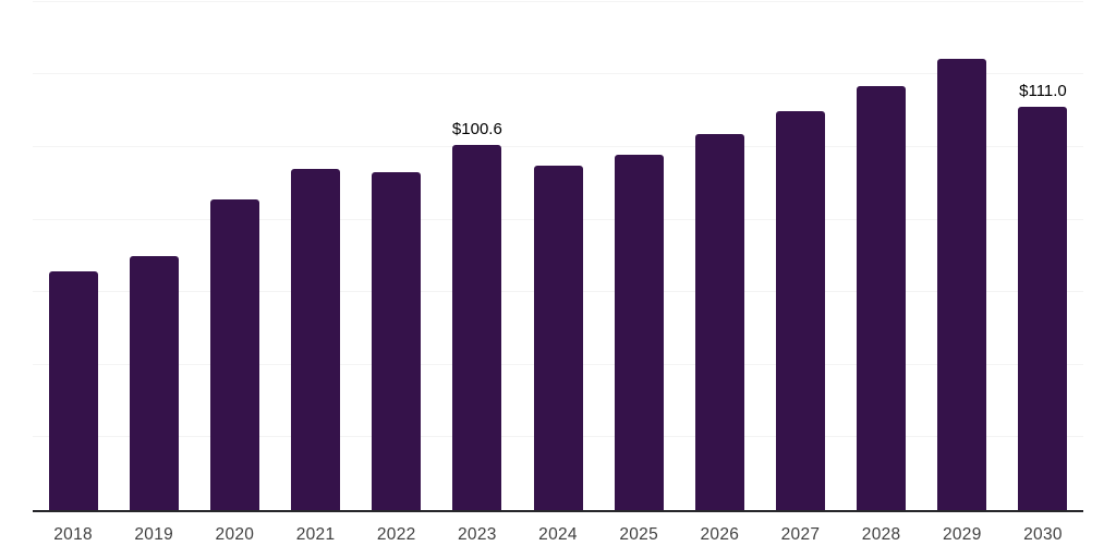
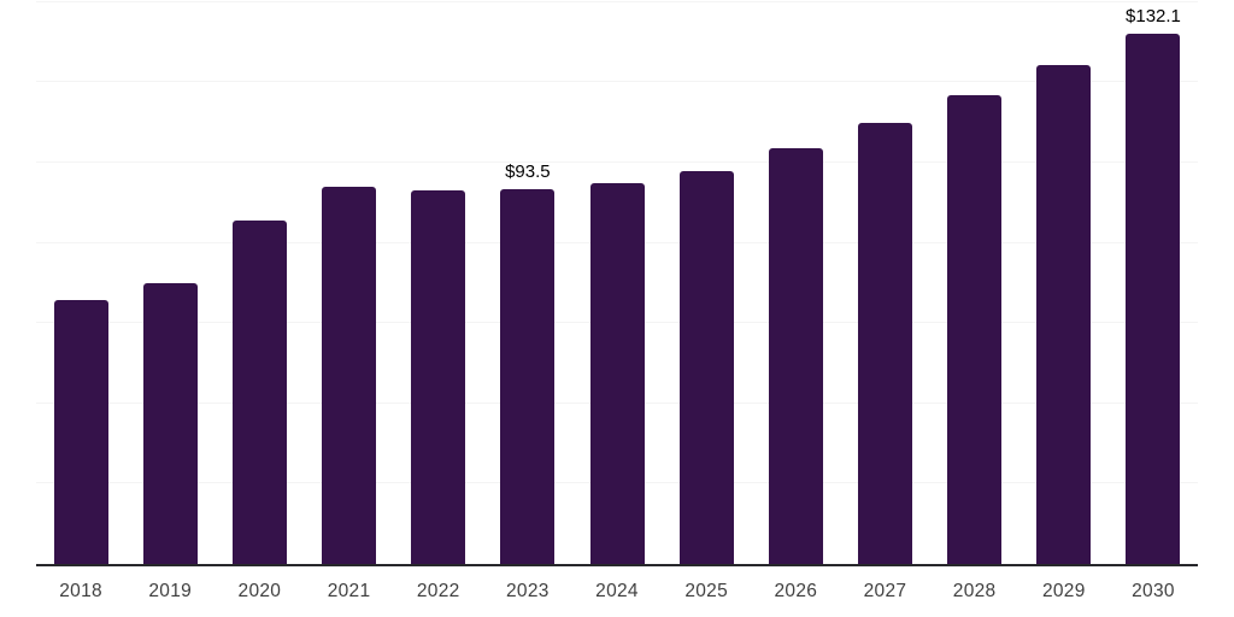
2023: $100.6 -> $93.5
2030: $111.0 -> $132.1
